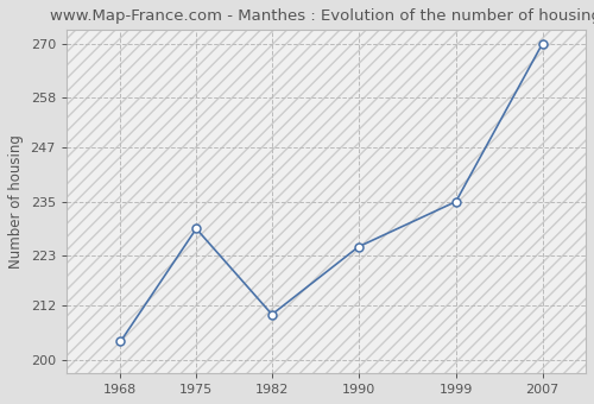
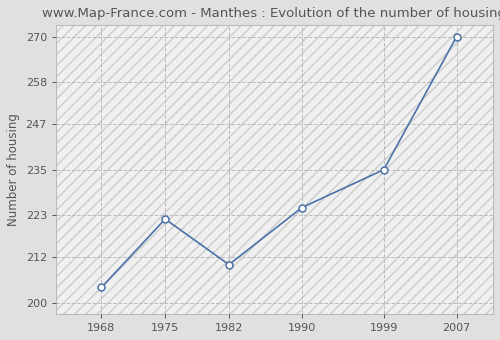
1975: 229 -> 222
